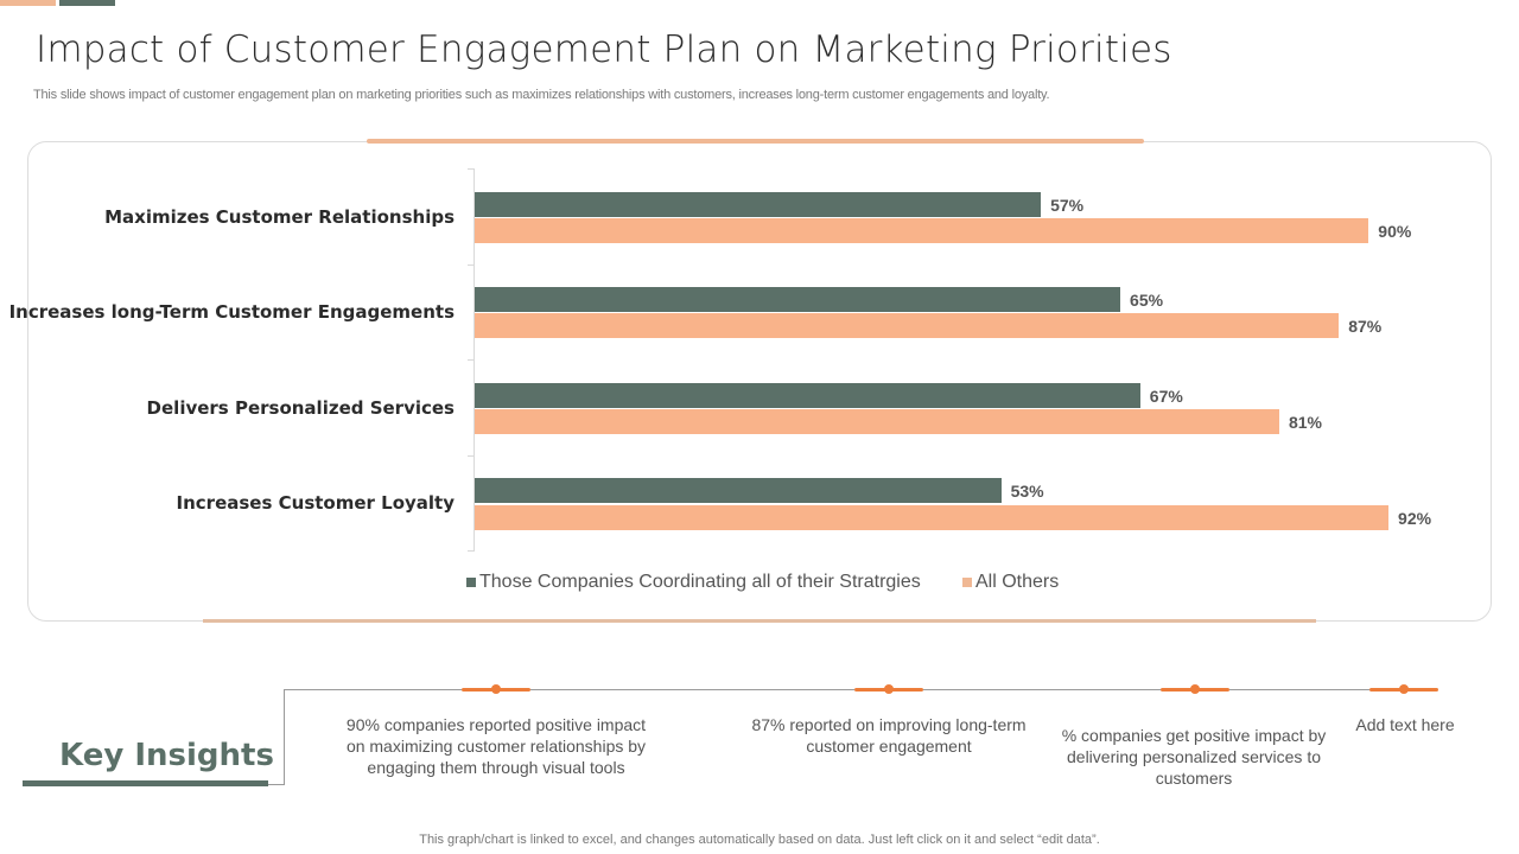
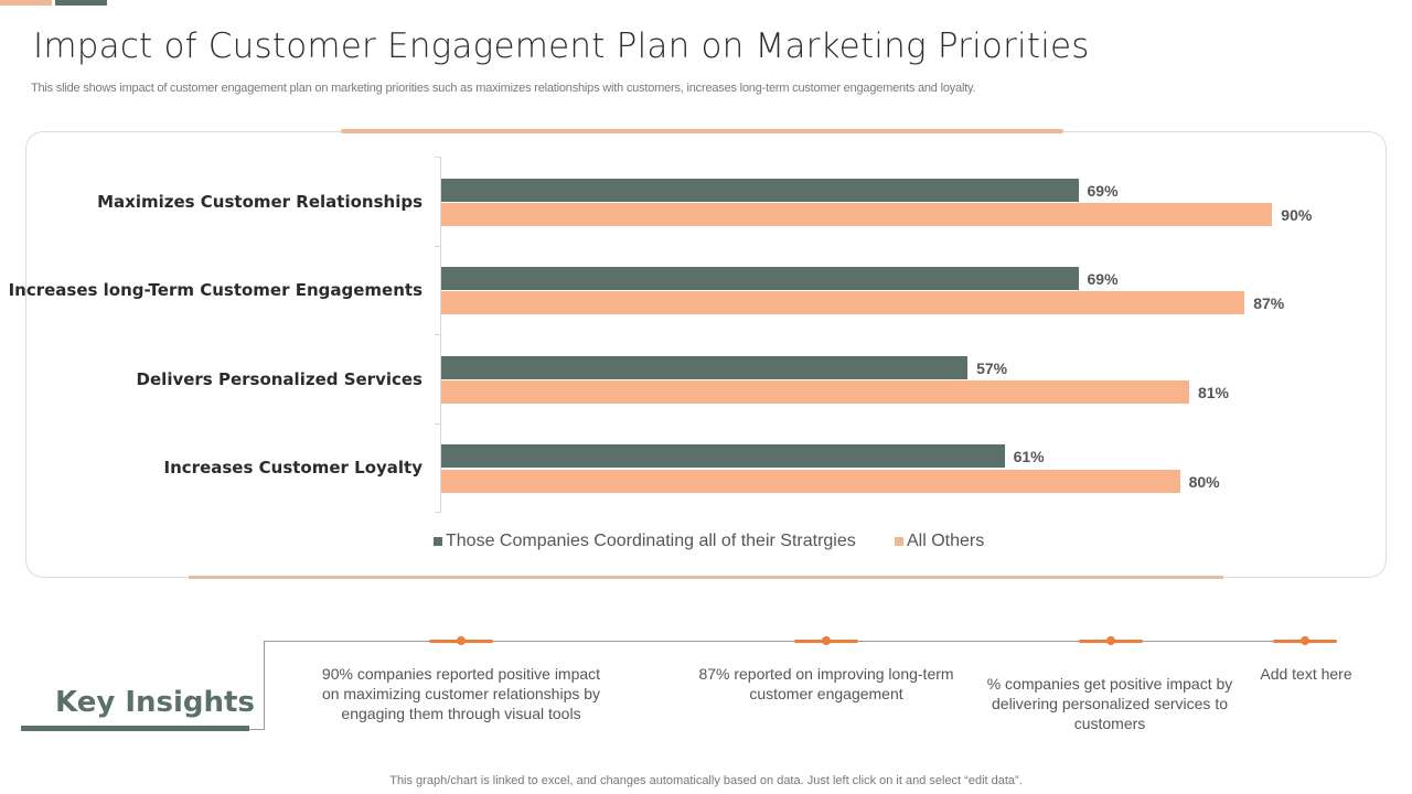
Those Companies Coordinating all of their Stratrgies/Maximizes Customer Relationships: 57% -> 69%
Those Companies Coordinating all of their Stratrgies/Increases long-Term Customer Engagements: 65% -> 69%
Those Companies Coordinating all of their Stratrgies/Delivers Personalized Services: 67% -> 57%
Those Companies Coordinating all of their Stratrgies/Increases Customer Loyalty: 53% -> 61%
All Others/Increases Customer Loyalty: 92% -> 80%
